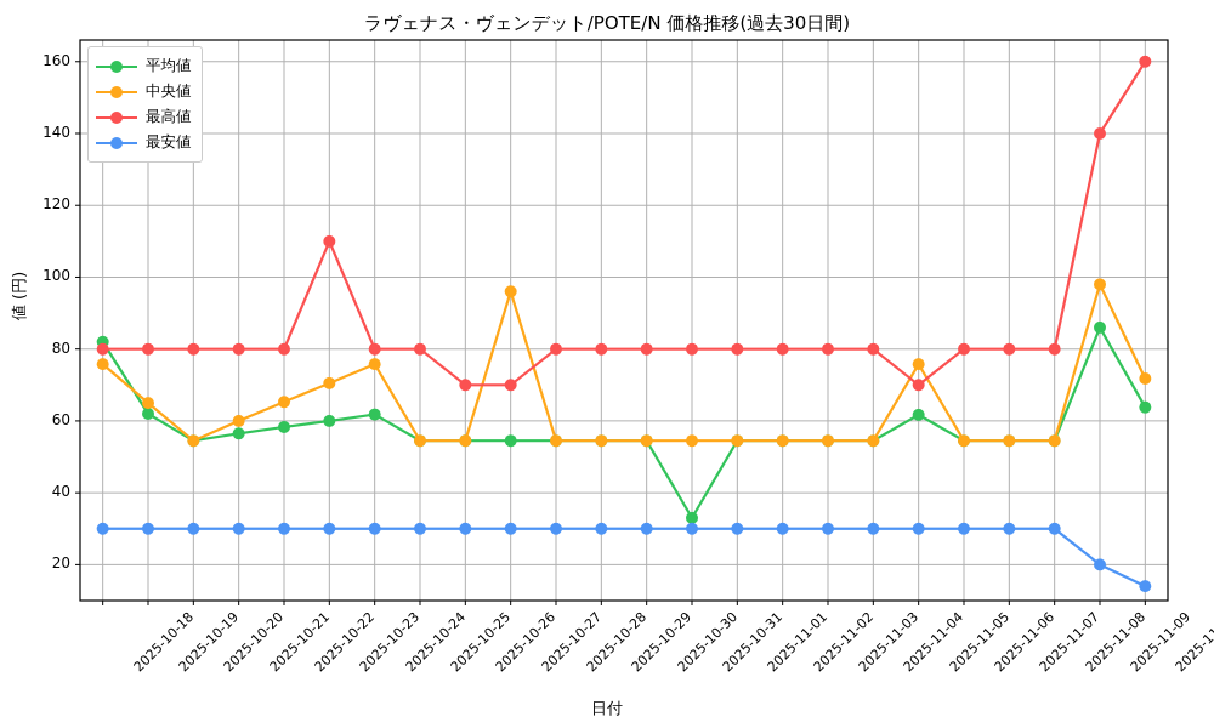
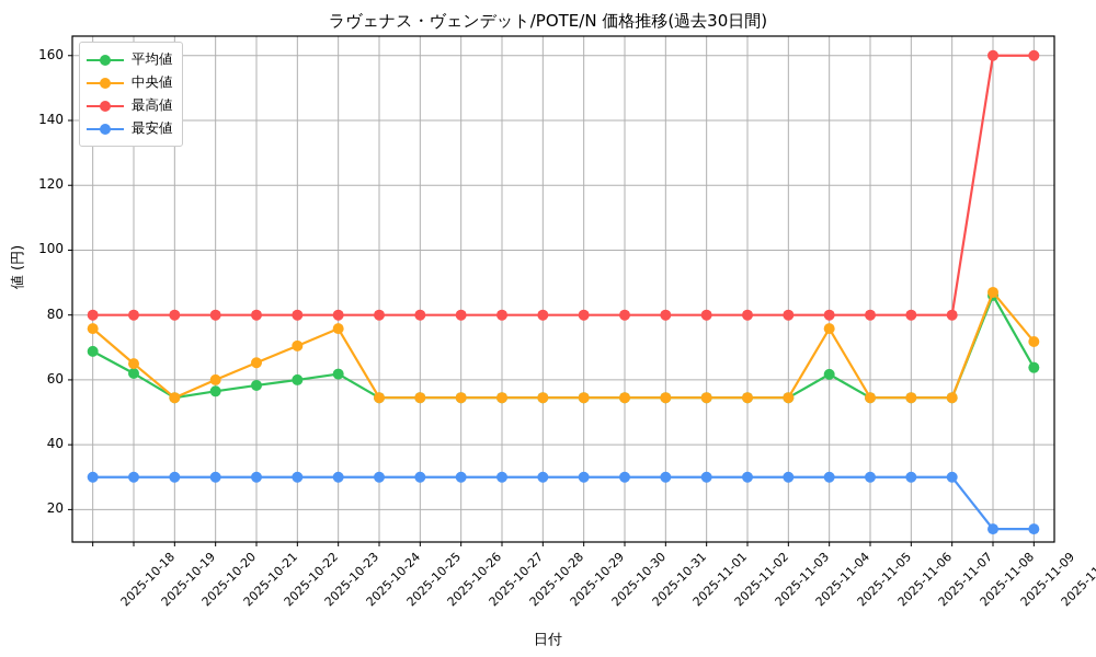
平均値/2025-10-18: 82 -> 69
最高値/2025-10-23: 110 -> 80
最高値/2025-10-26: 70 -> 80
中央値/2025-10-27: 96 -> 54
最高値/2025-10-27: 70 -> 80
平均値/2025-10-31: 33 -> 54
最高値/2025-11-05: 70 -> 80
中央値/2025-11-09: 98 -> 87
最高値/2025-11-09: 140 -> 160
最安値/2025-11-09: 20 -> 14
